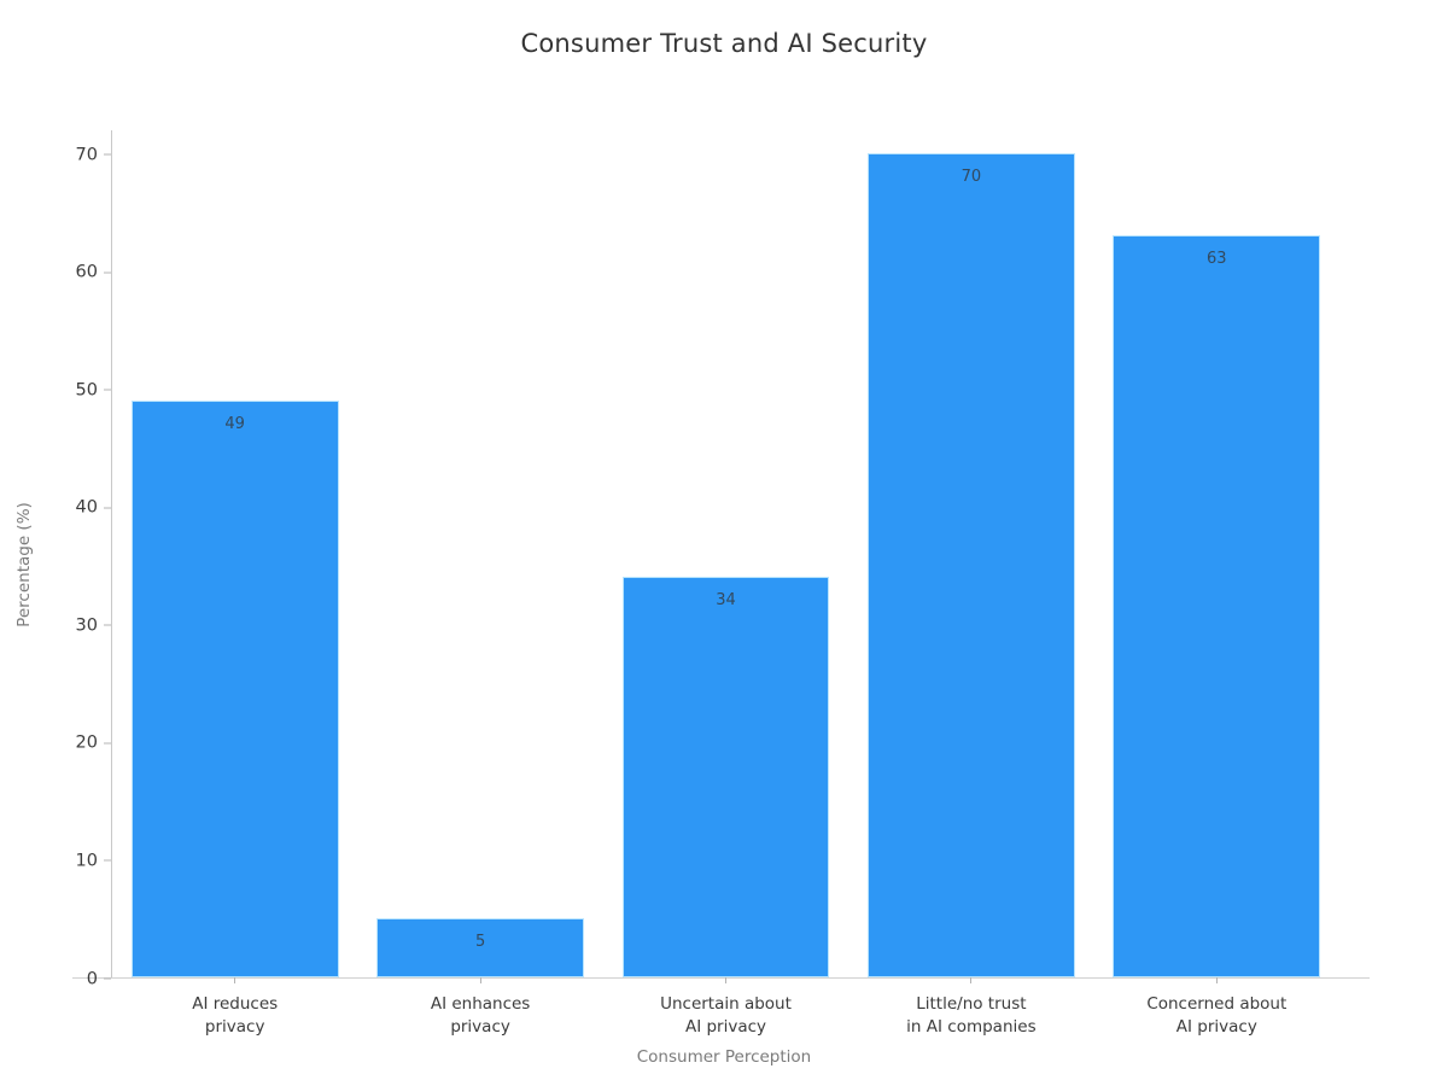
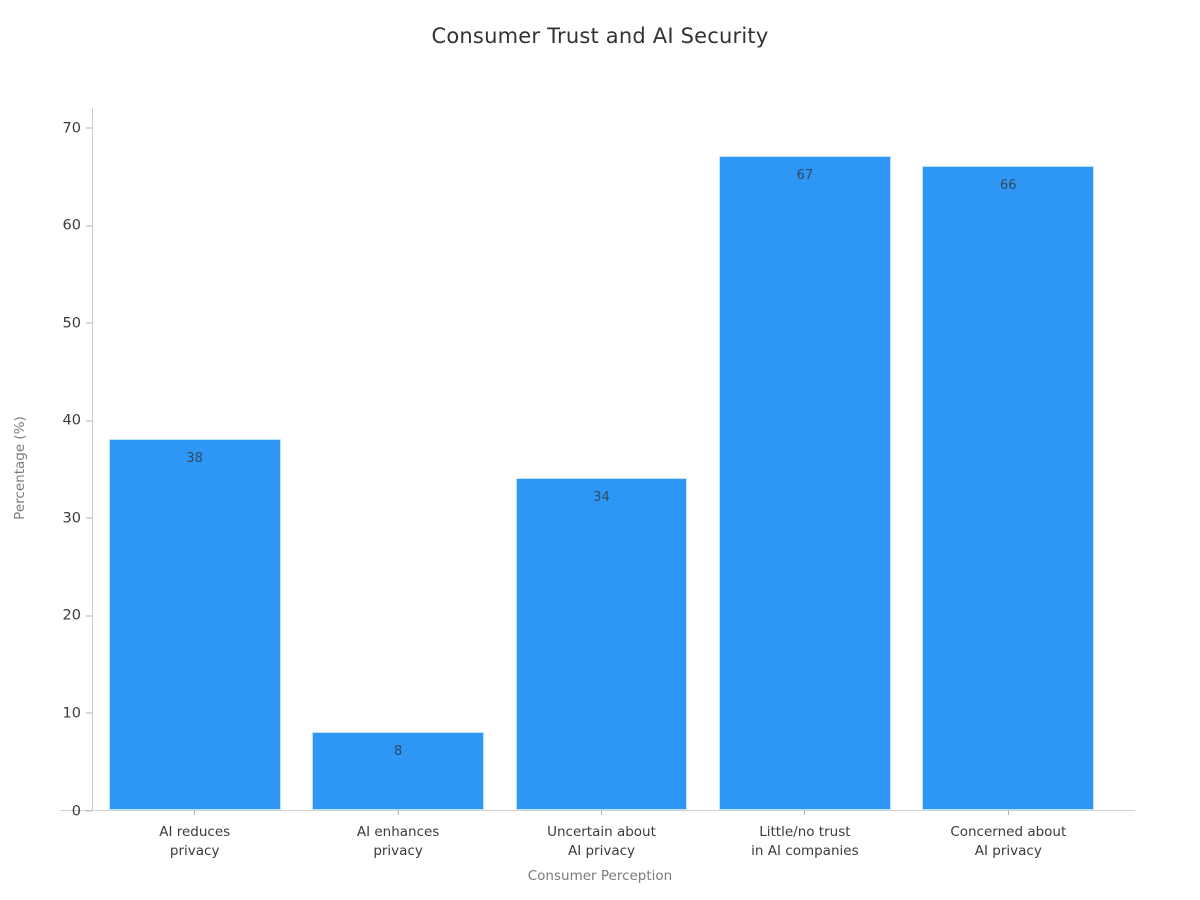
AI reduces privacy: 49 -> 38
AI enhances privacy: 5 -> 8
Little/no trust in AI companies: 70 -> 67
Concerned about AI privacy: 63 -> 66
